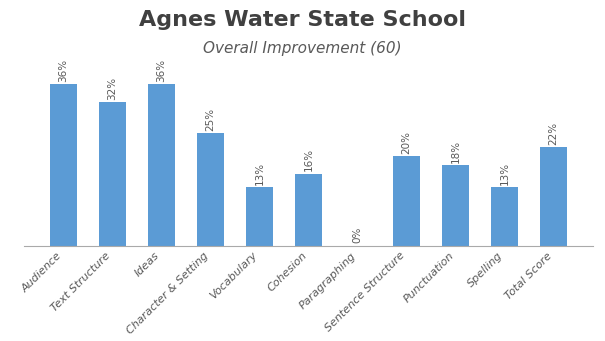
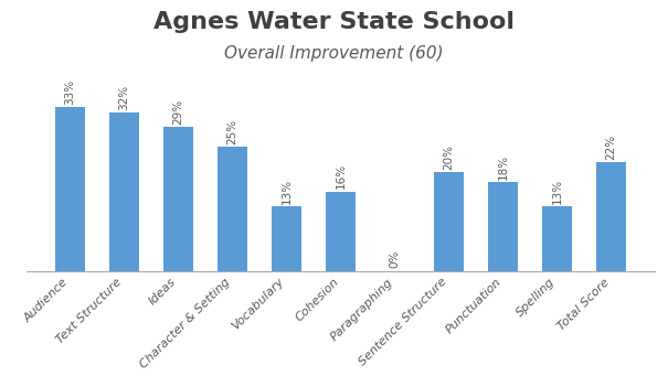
Audience: 36% -> 33%
Ideas: 36% -> 29%
